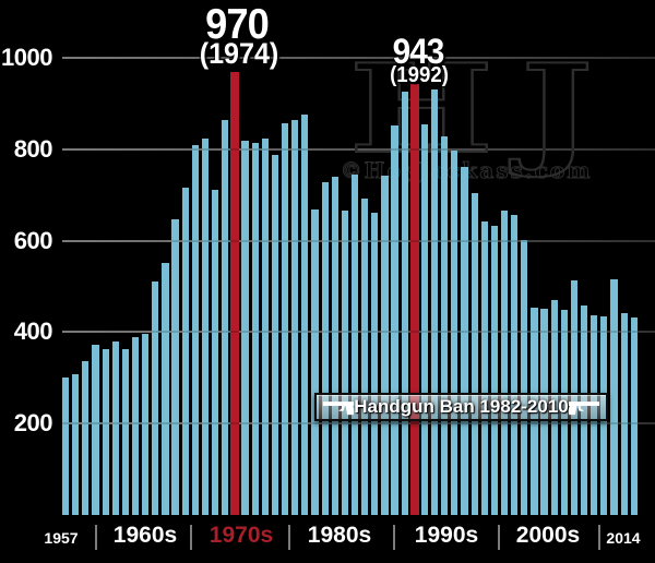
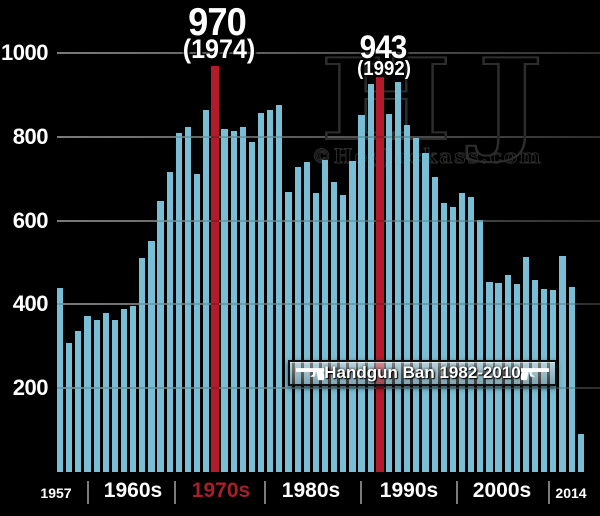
1957: 300 -> 440
2014: 430 -> 90
